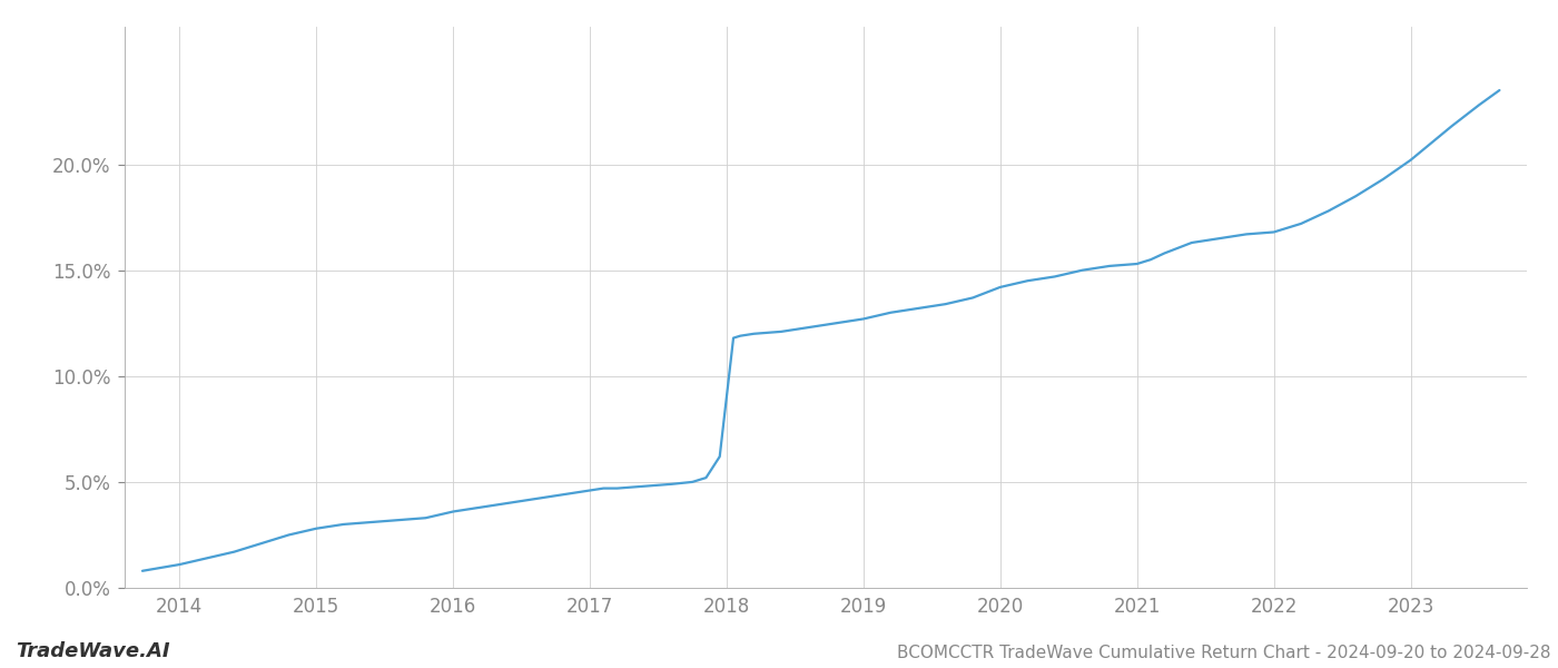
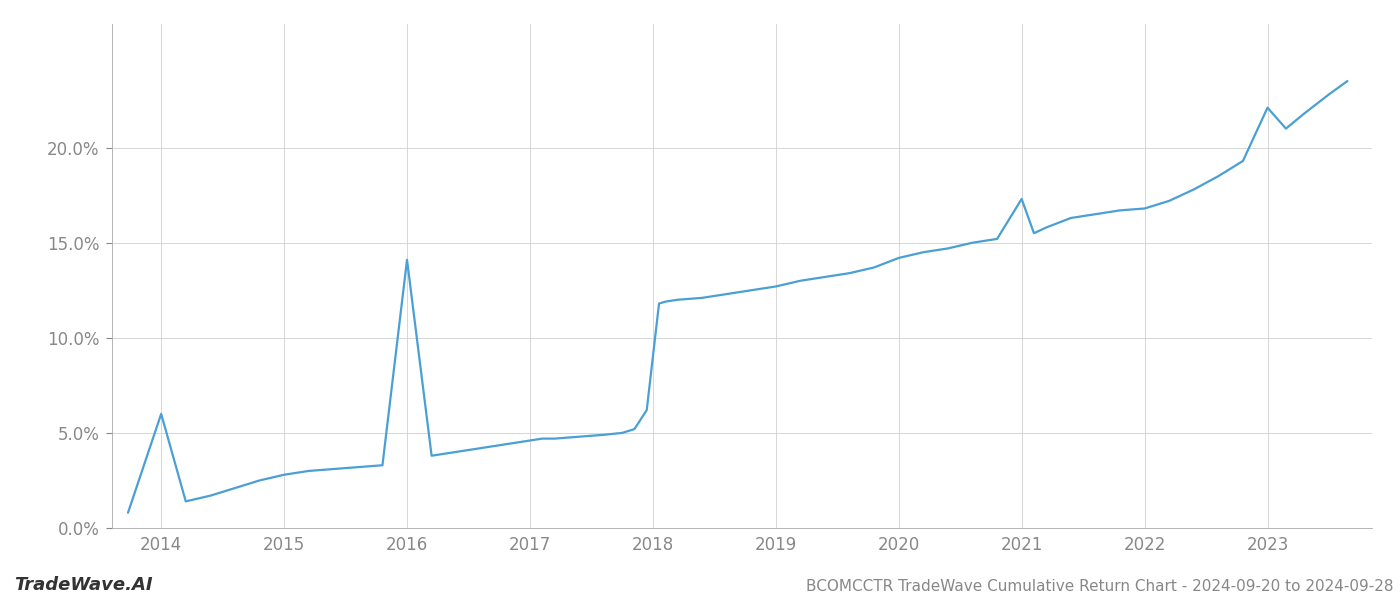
2014: 1.1% -> 6.0%
2016: 3.6% -> 14.1%
2021: 15.3% -> 17.3%
2023: 20.2% -> 22.1%
